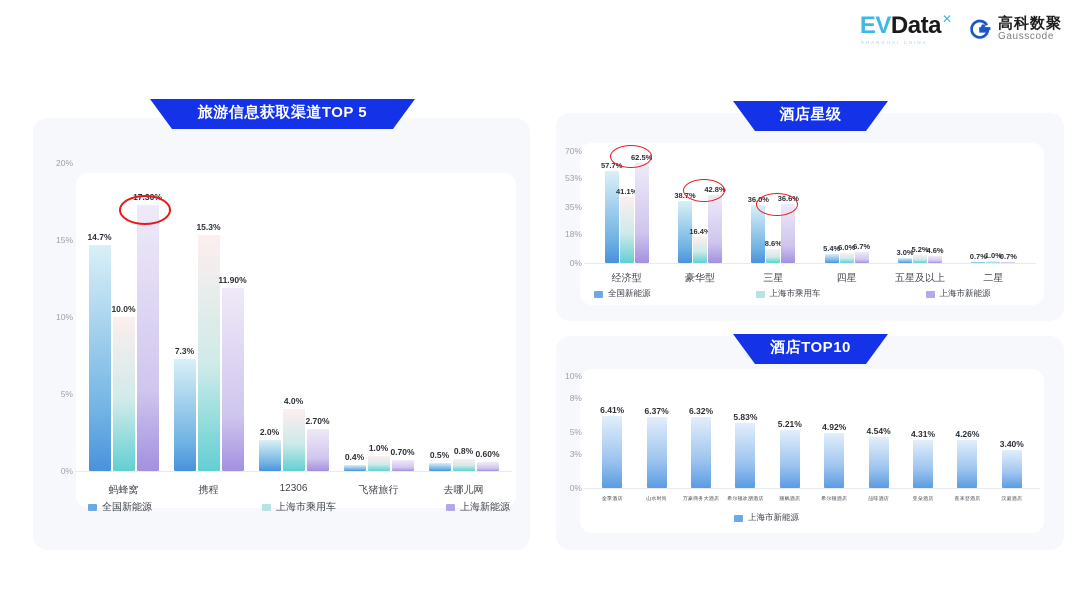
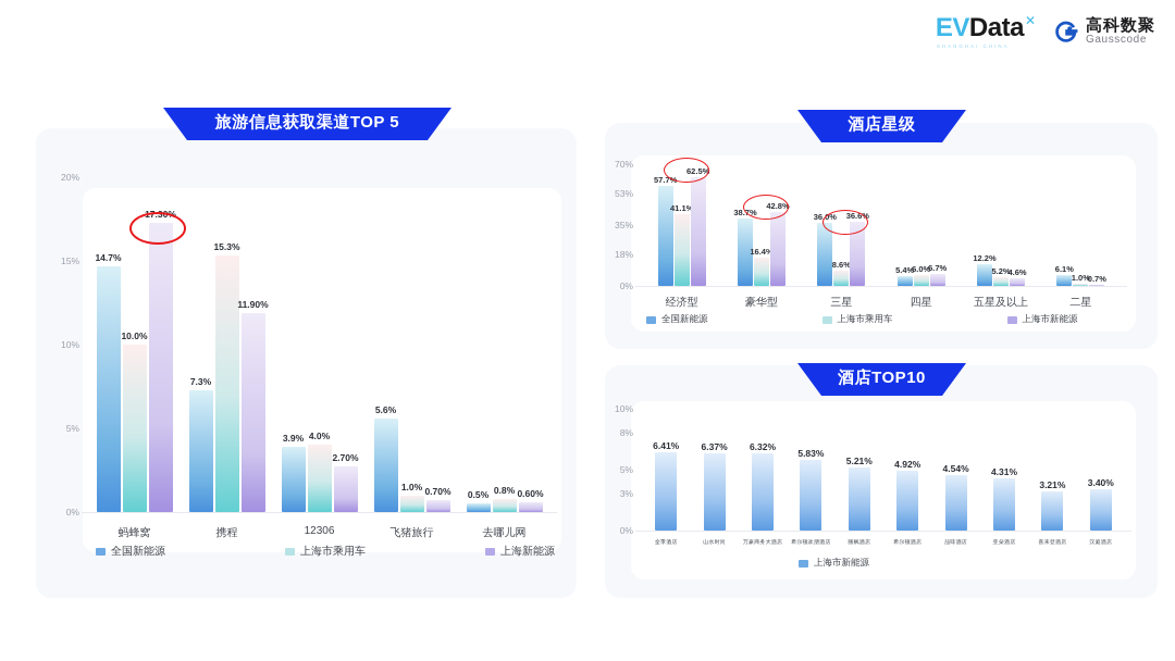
旅游信息获取渠道TOP 5/全国新能源/12306: 2.0% -> 3.9%
旅游信息获取渠道TOP 5/全国新能源/飞猪旅行: 0.4% -> 5.6%
酒店星级/全国新能源/五星及以上: 3.0% -> 12.2%
酒店星级/全国新能源/二星: 0.7% -> 6.1%
酒店TOP10/喜来登酒店: 4.26% -> 3.21%
